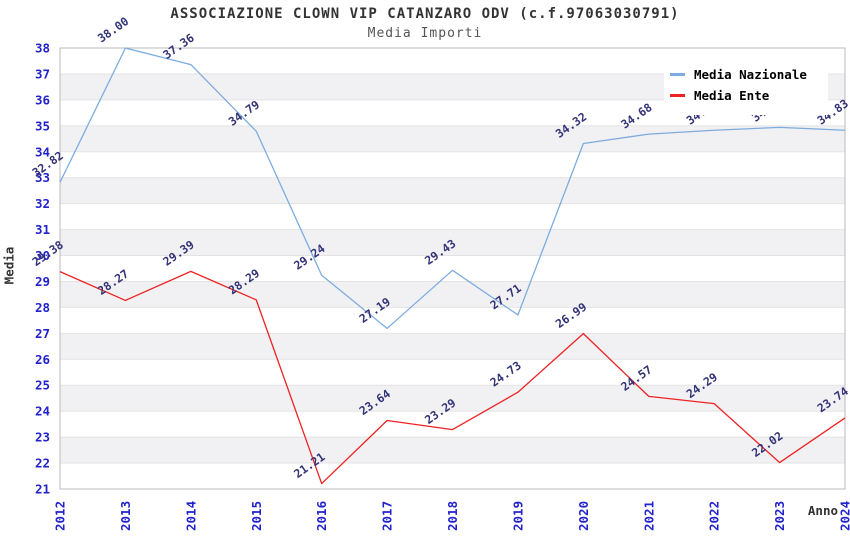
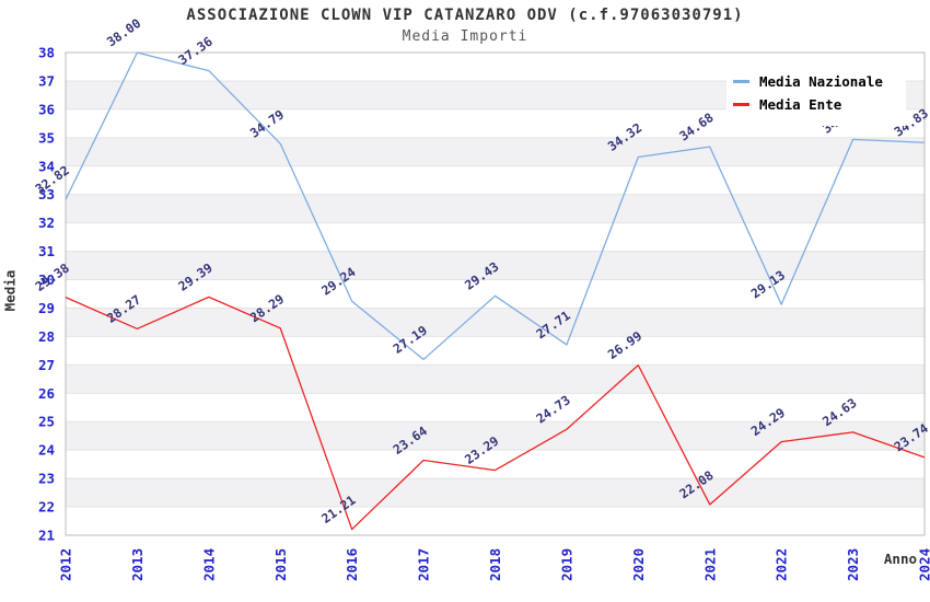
Media Ente/2021: 24.57 -> 22.08
Media Nazionale/2022: 34.83 -> 29.13
Media Ente/2023: 22.02 -> 24.63
